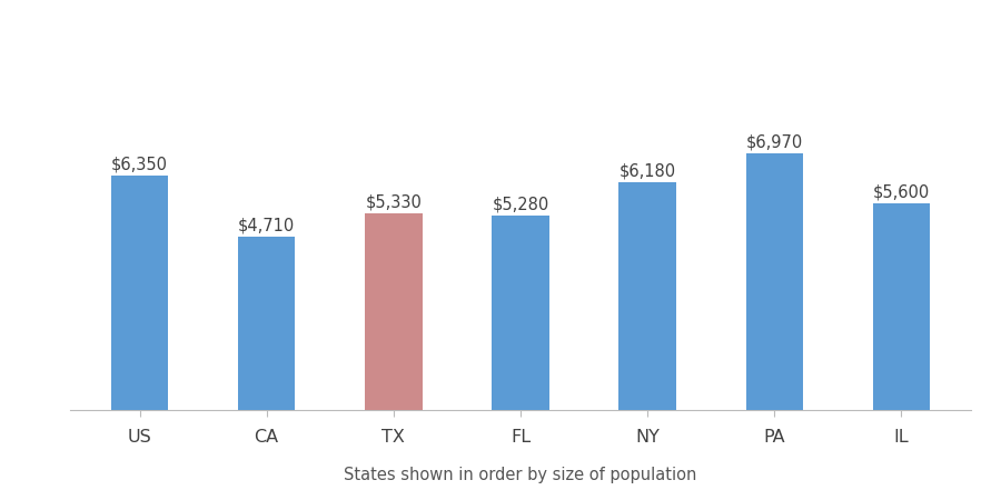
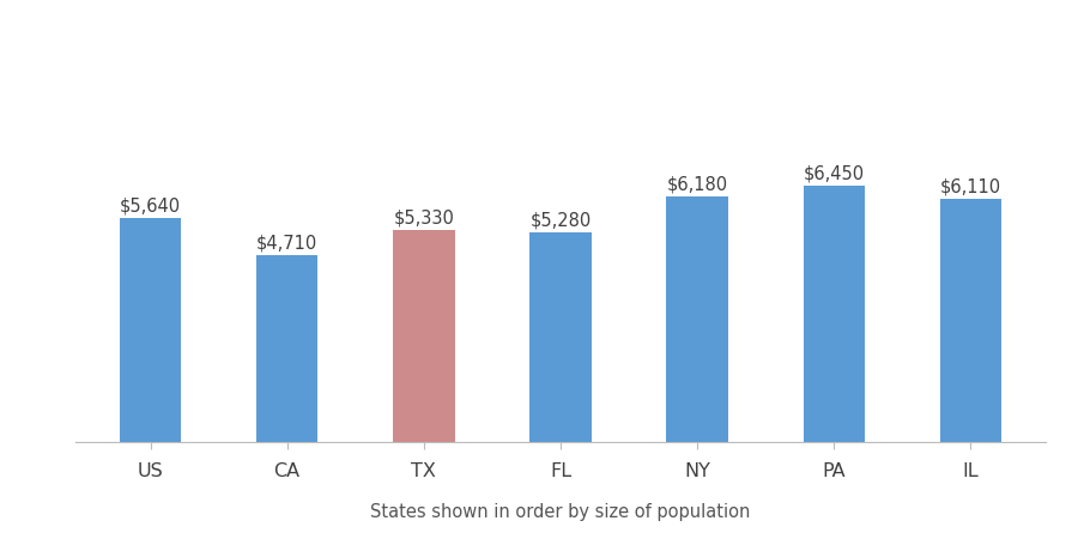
US: $6,350 -> $5,640
PA: $6,970 -> $6,450
IL: $5,600 -> $6,110
